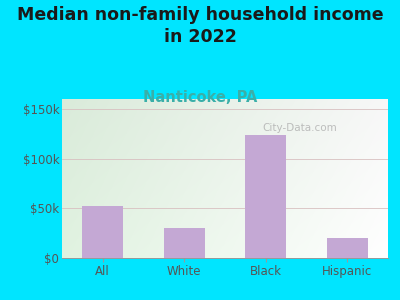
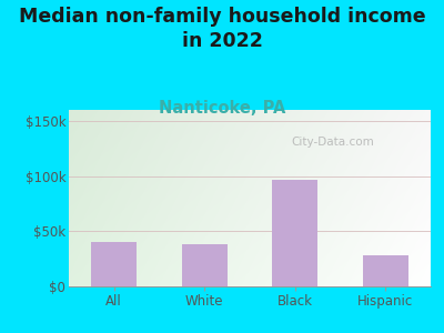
All: $52k -> $40k
White: $30k -> $38k
Black: $124k -> $97k
Hispanic: $20k -> $28k
